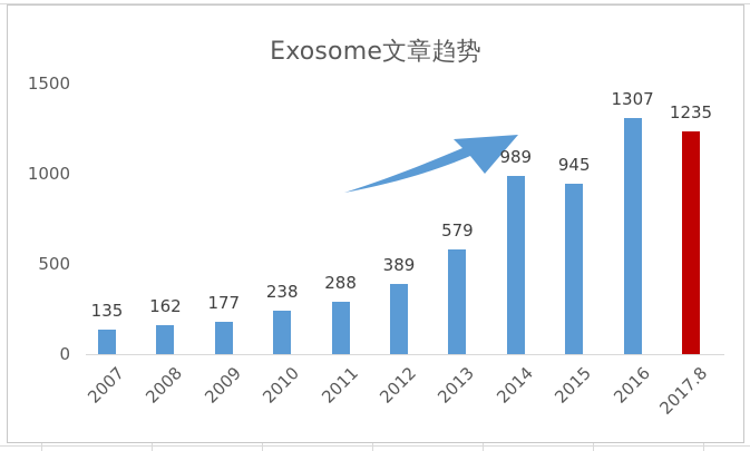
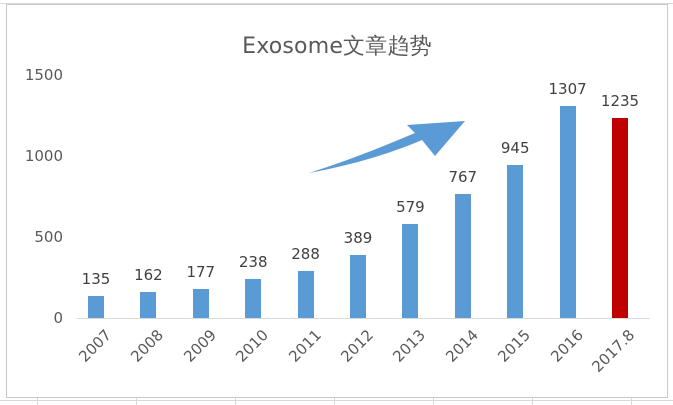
2014: 989 -> 767
